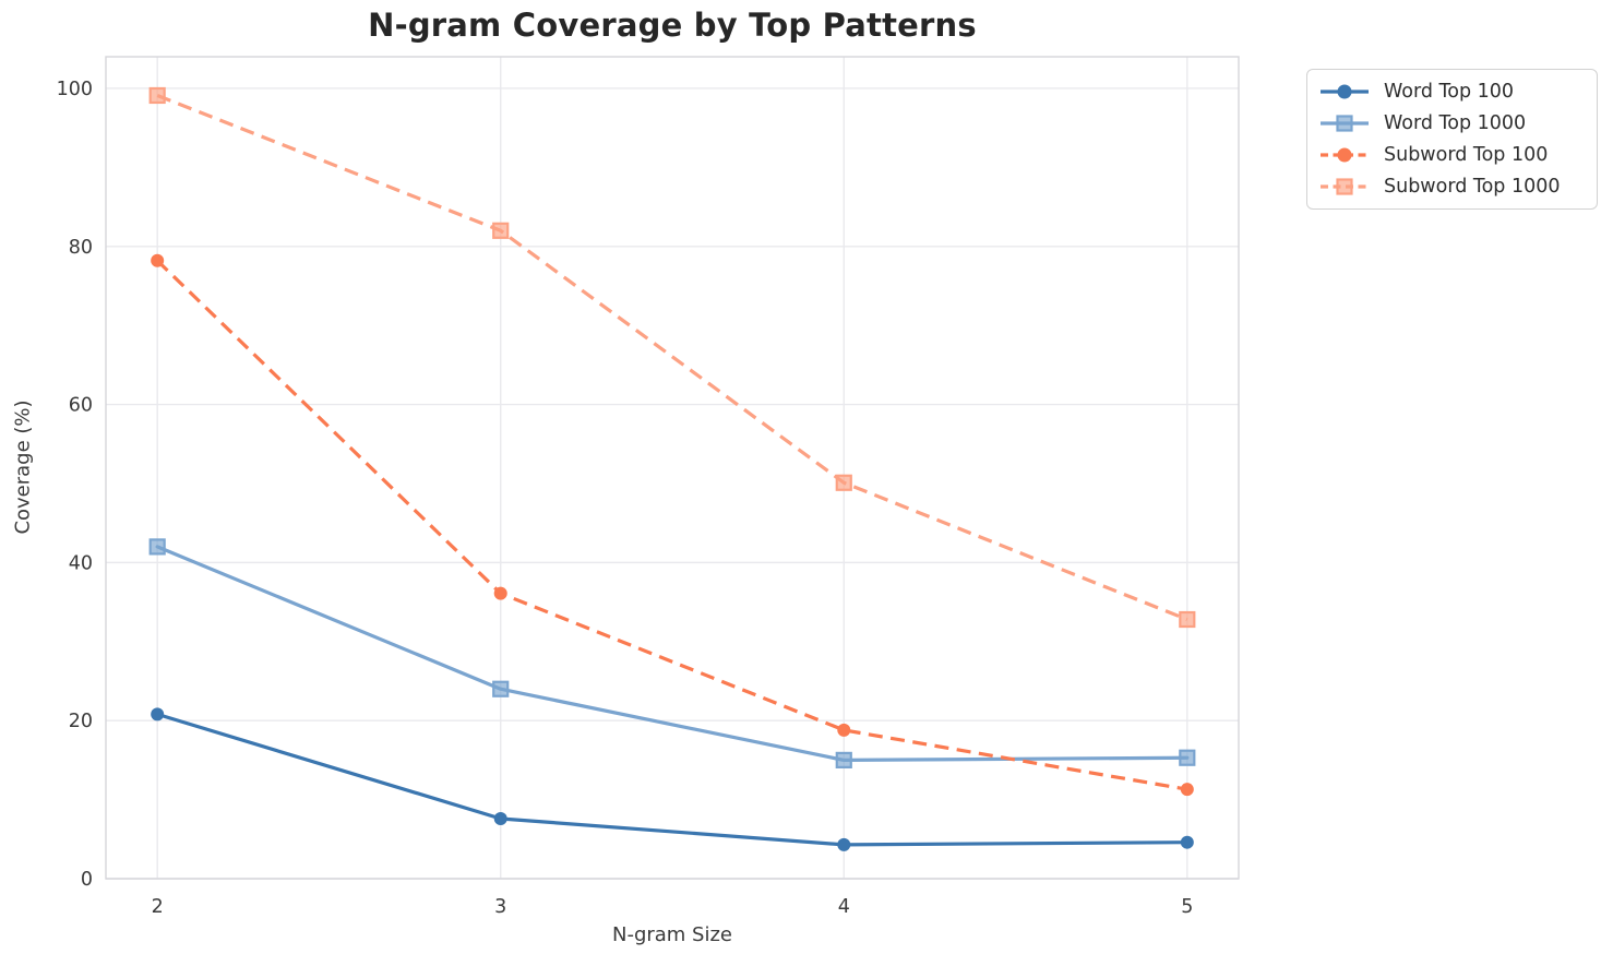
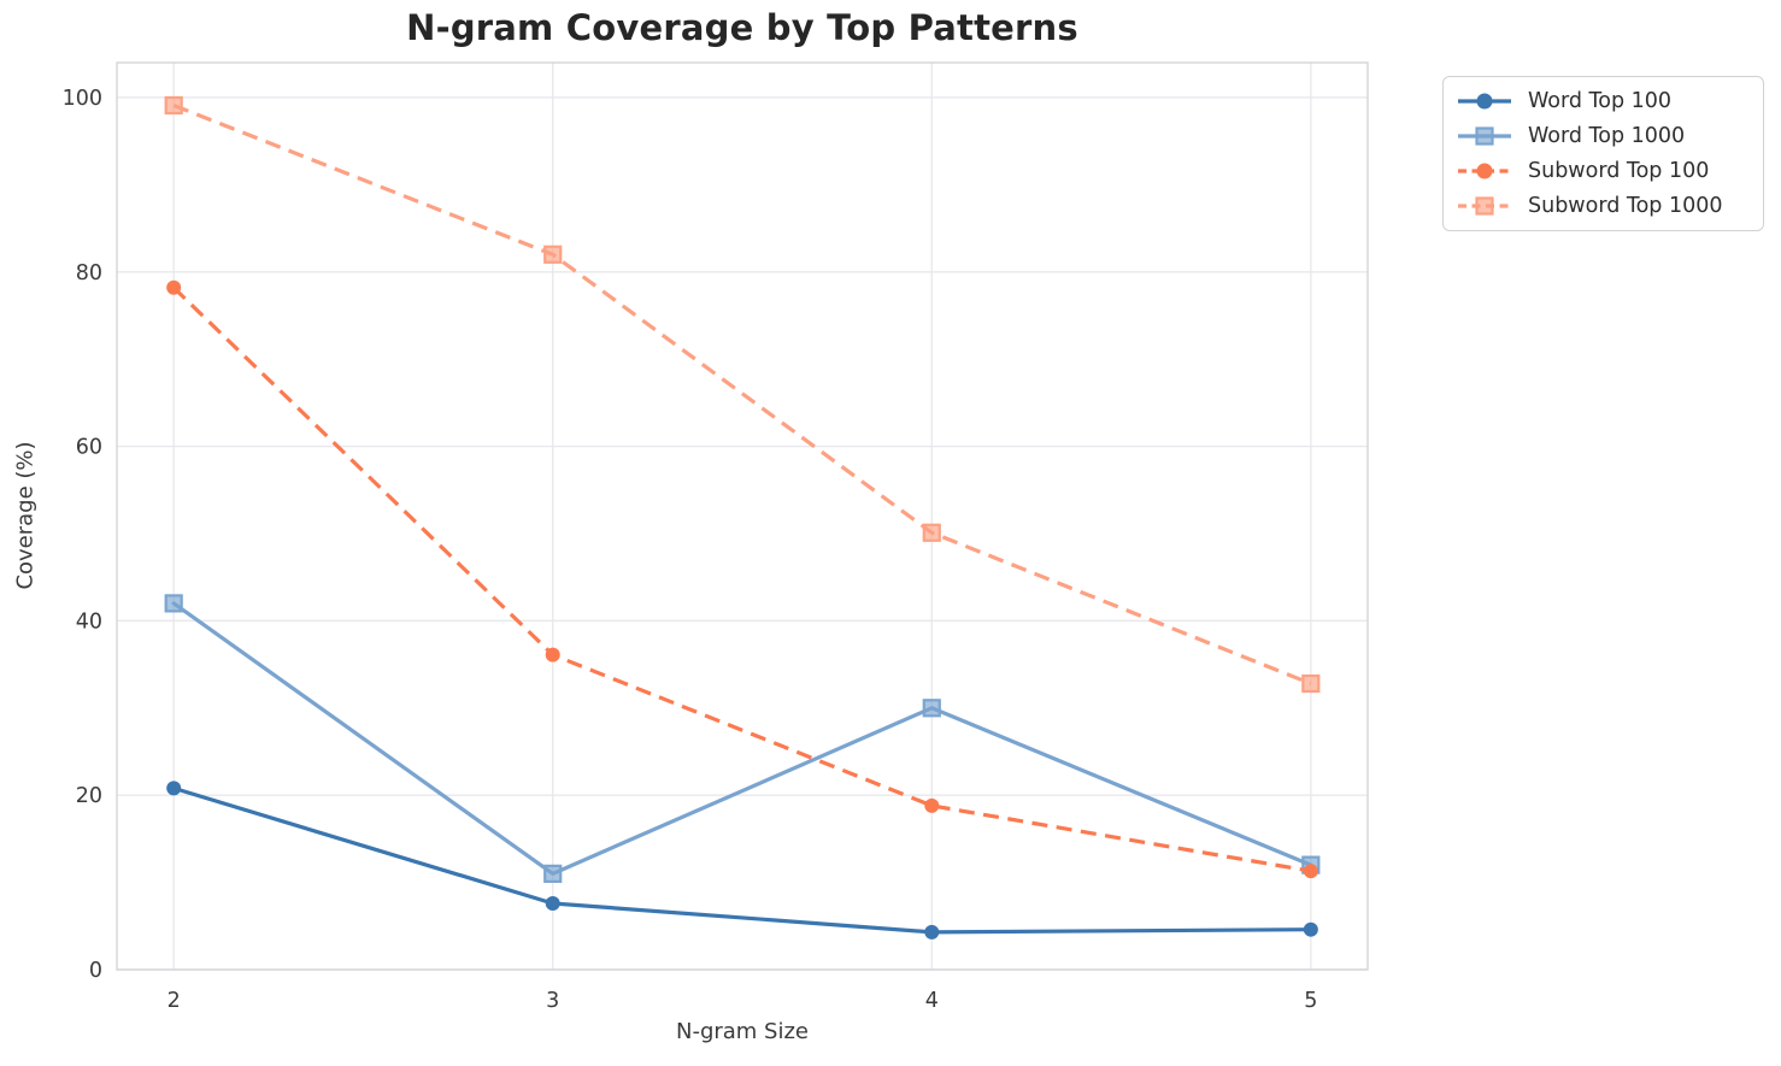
Word Top 1000/3: 24 -> 11
Word Top 1000/4: 15 -> 30
Word Top 1000/5: 15 -> 12
